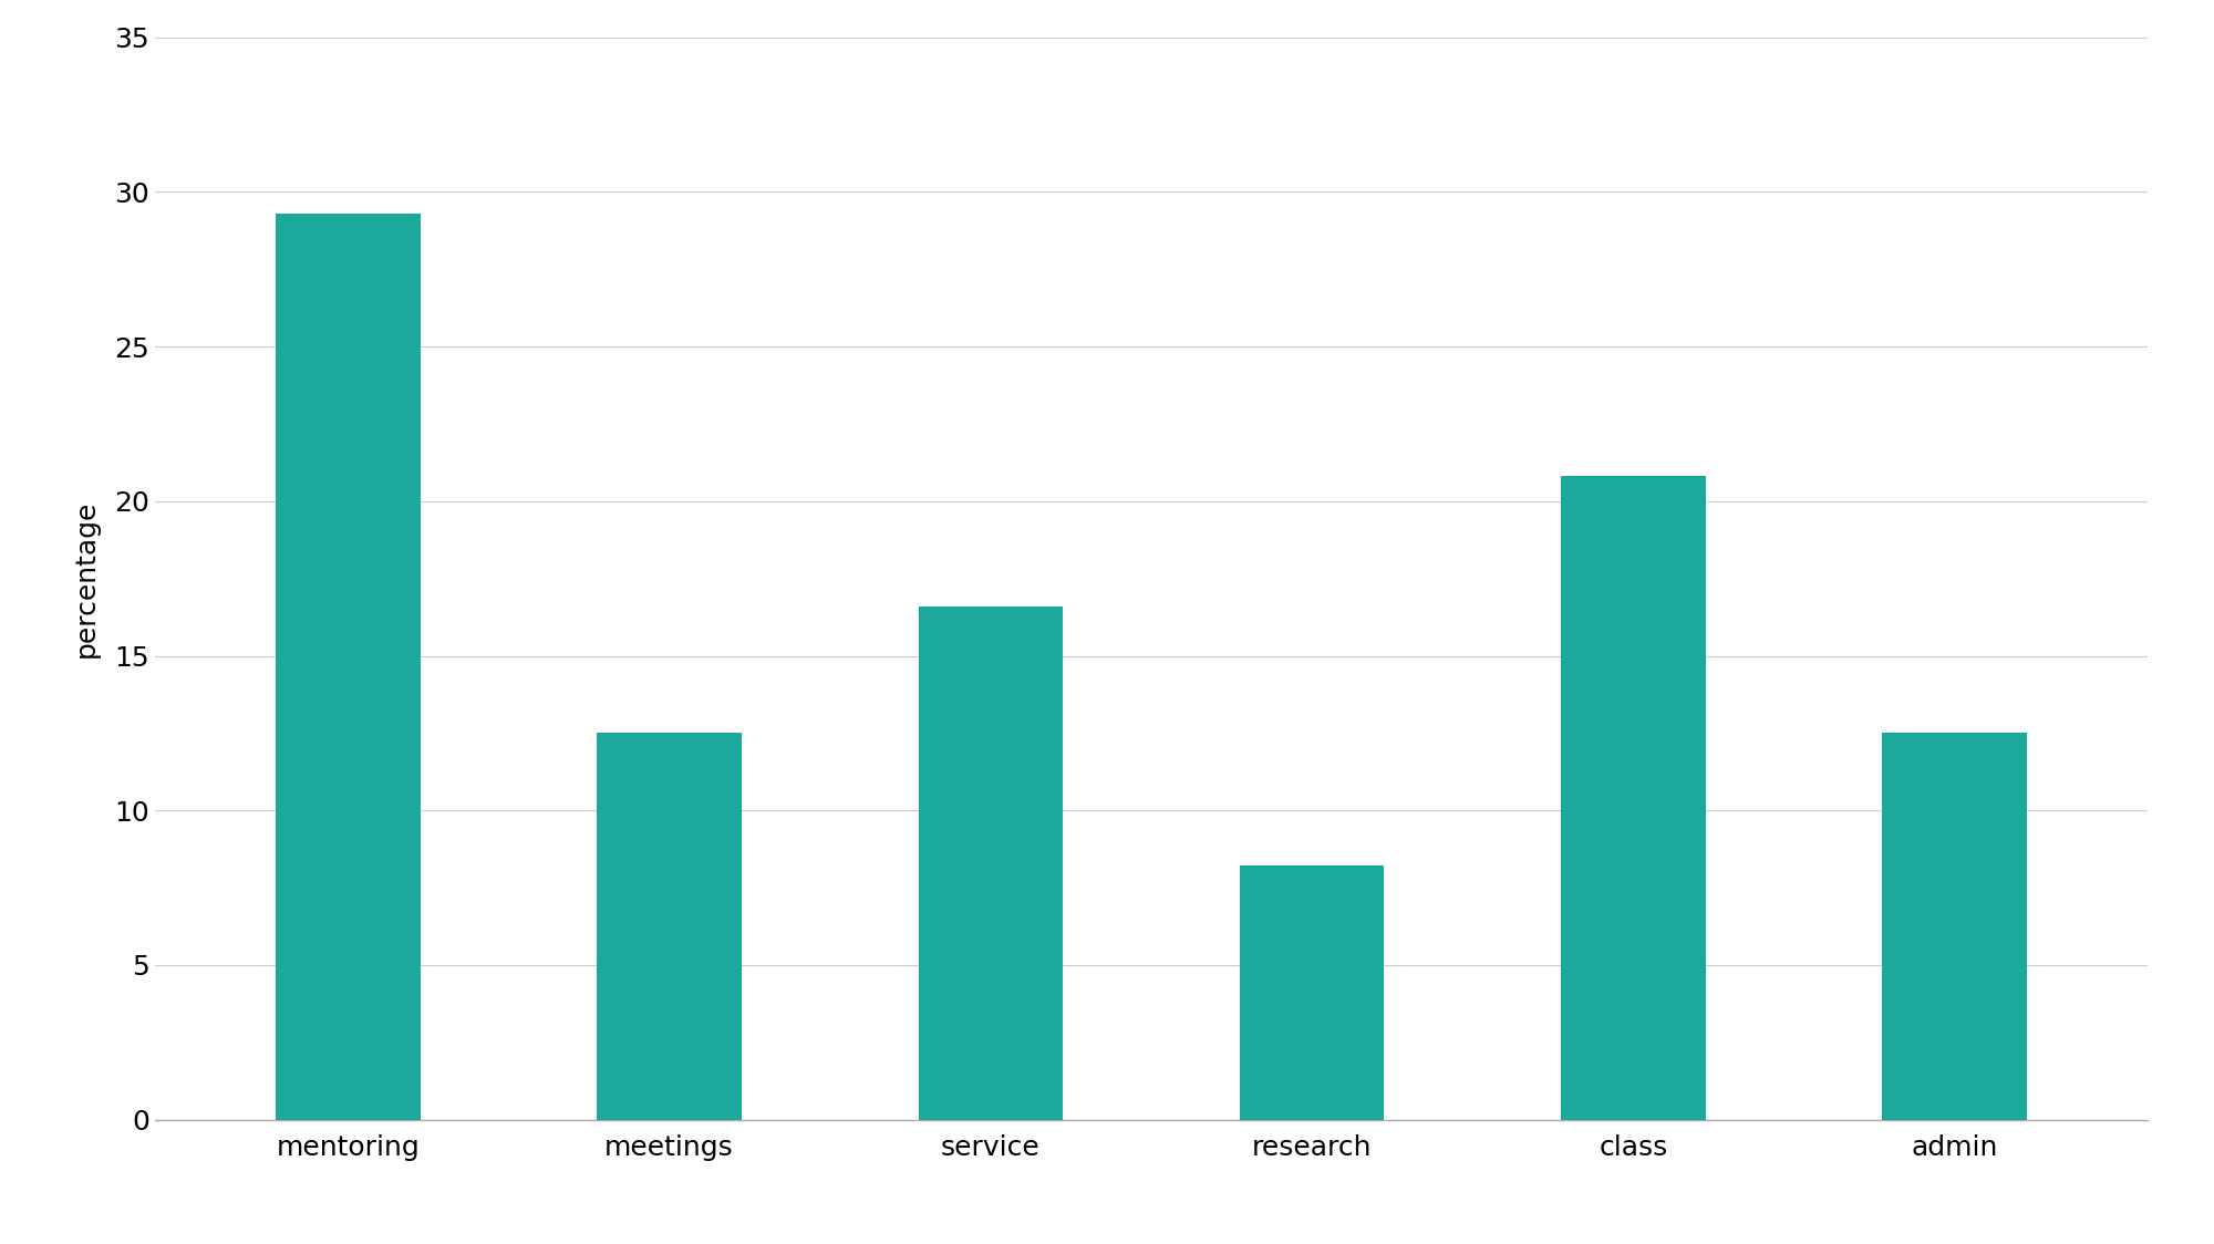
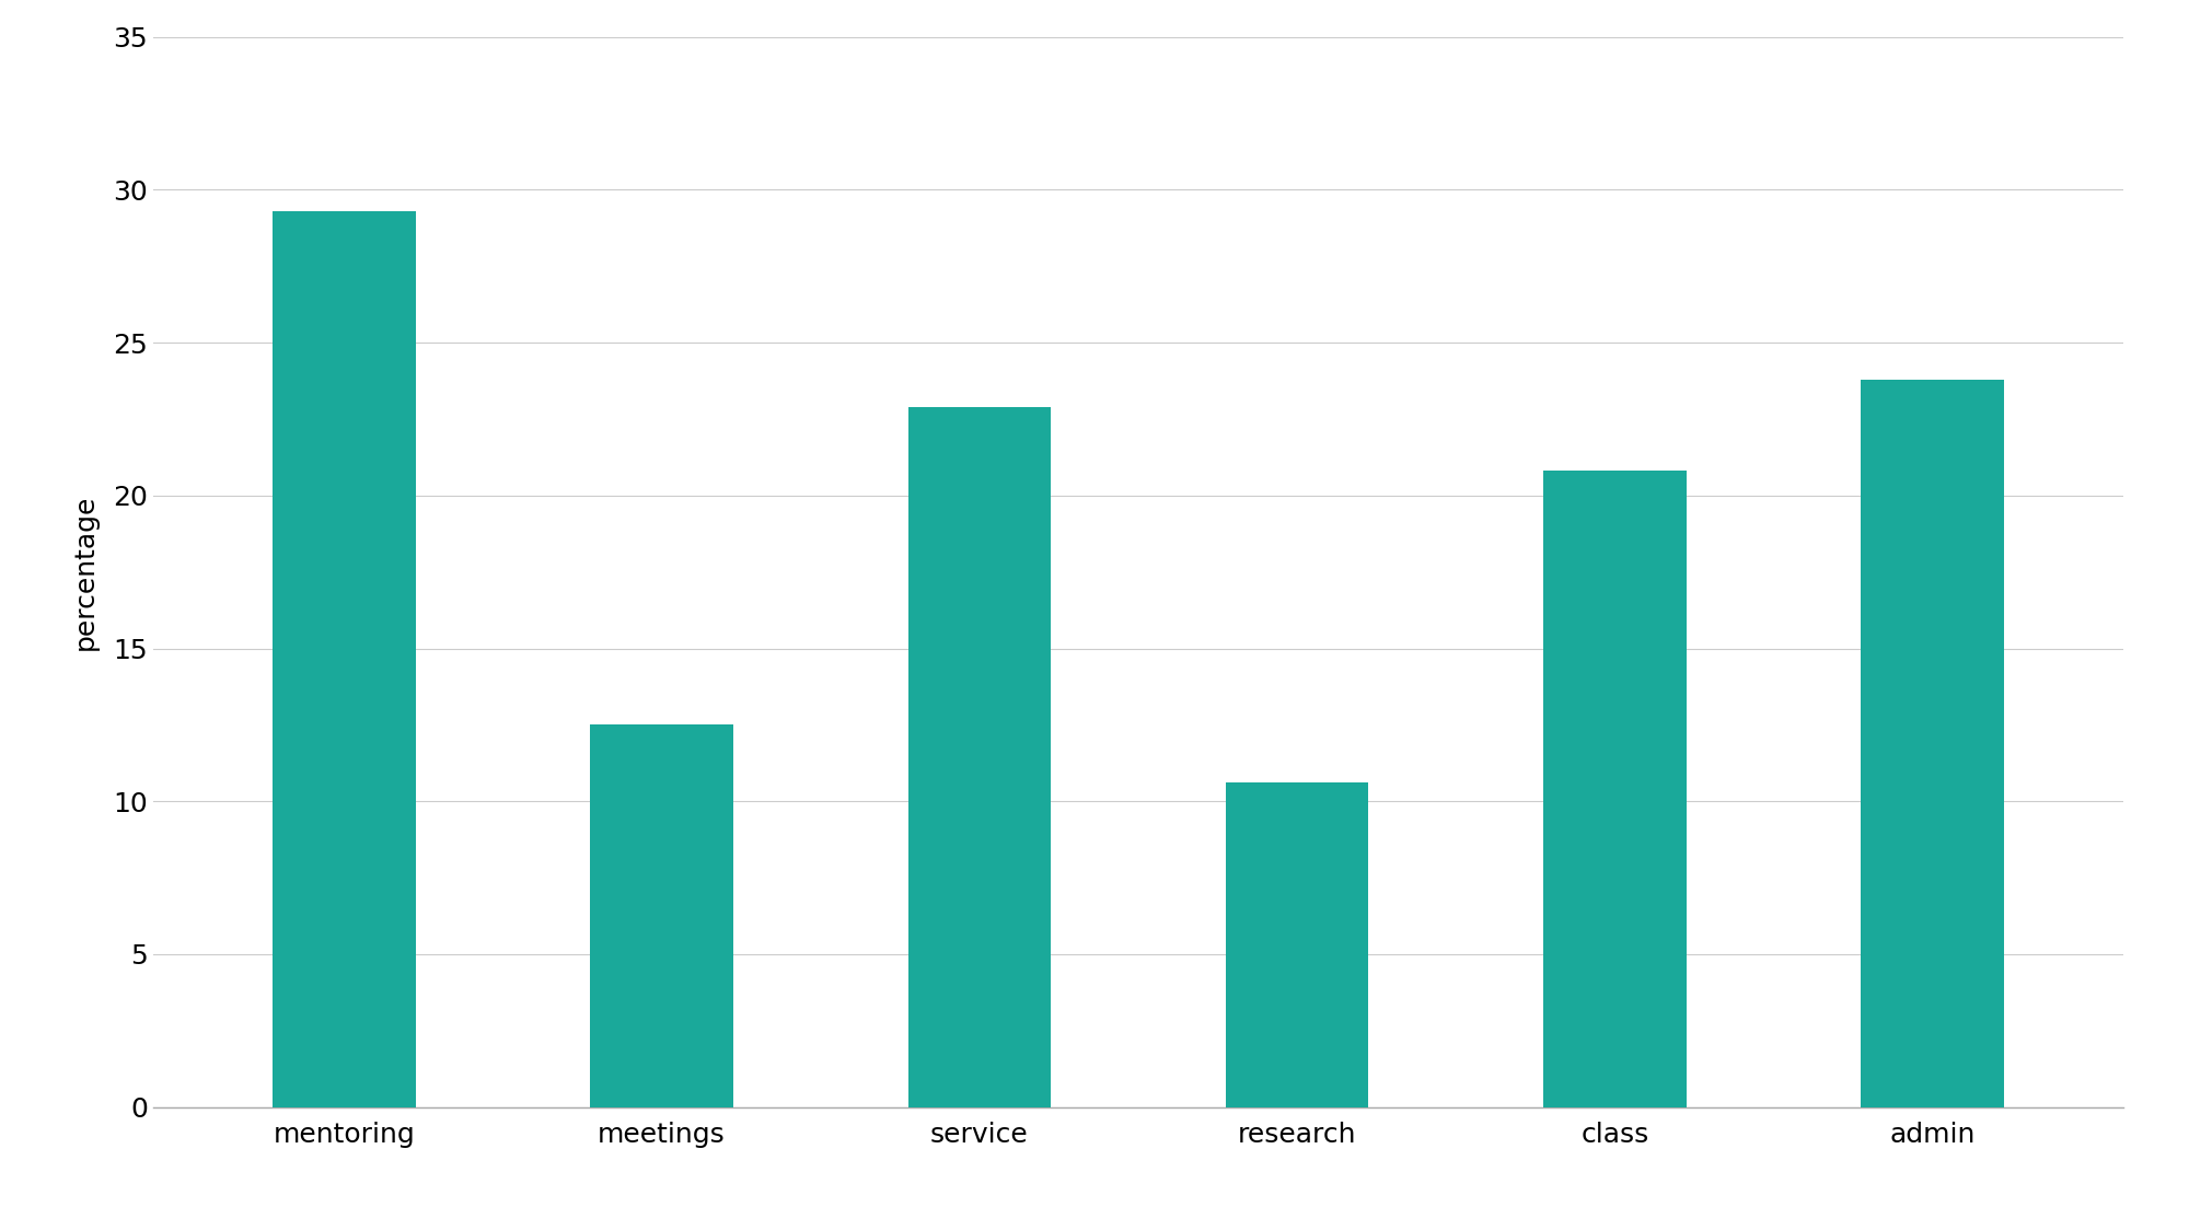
service: 16.6 -> 22.9
research: 8.2 -> 10.6
admin: 12.5 -> 23.8
